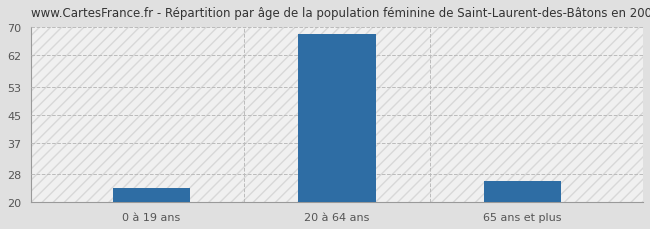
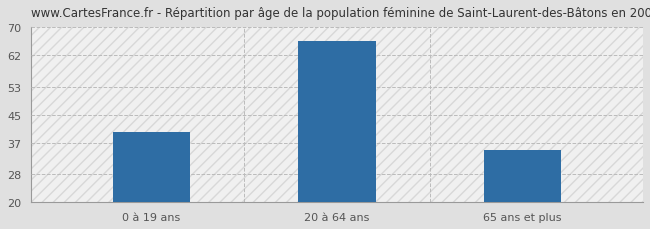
0 à 19 ans: 24 -> 40
20 à 64 ans: 68 -> 66
65 ans et plus: 26 -> 35
